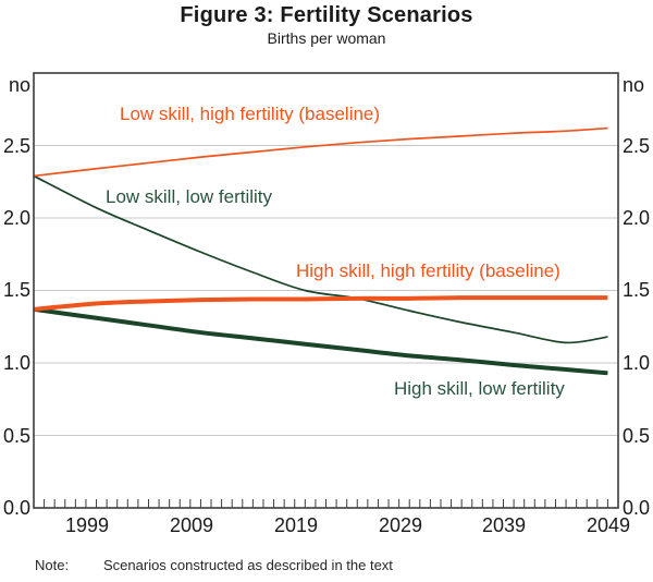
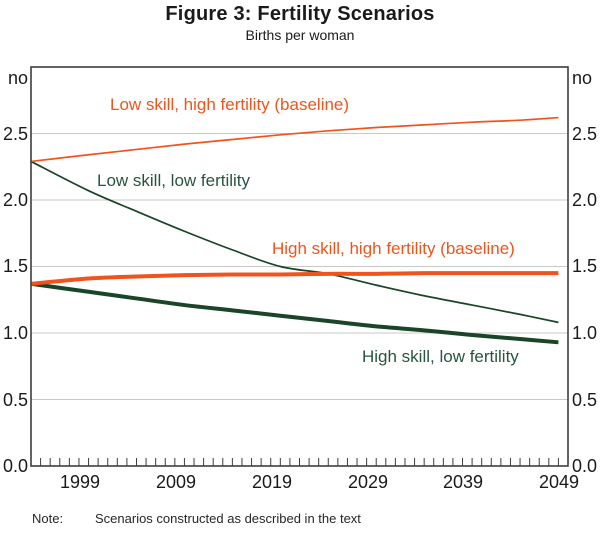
Low skill, low fertility/2049: 1.18 -> 1.08
